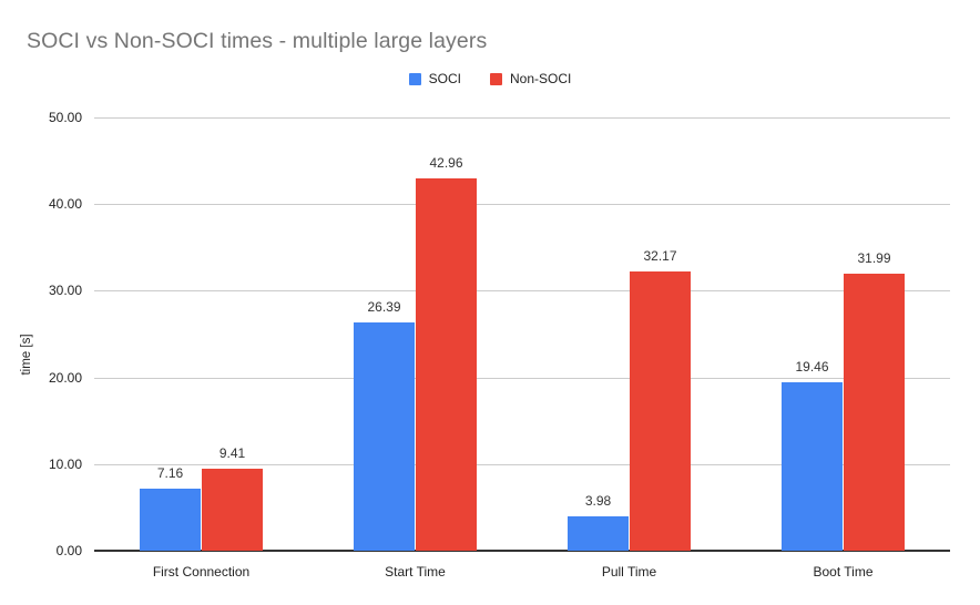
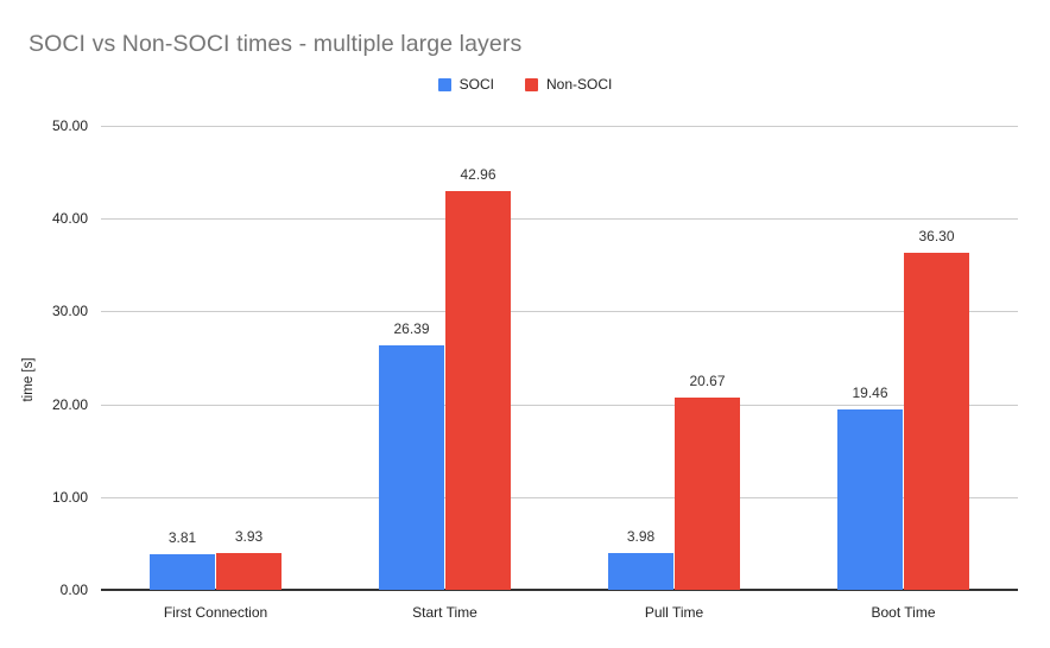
SOCI/First Connection: 7.16 -> 3.81
Non-SOCI/First Connection: 9.41 -> 3.93
Non-SOCI/Pull Time: 32.17 -> 20.67
Non-SOCI/Boot Time: 31.99 -> 36.30
